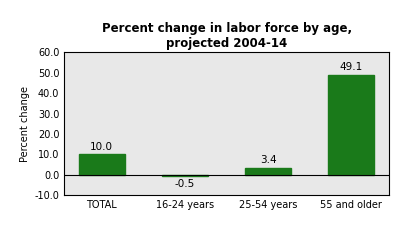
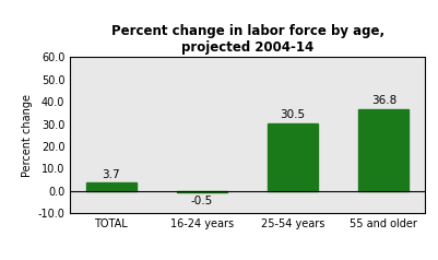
TOTAL: 10.0 -> 3.7
25-54 years: 3.4 -> 30.5
55 and older: 49.1 -> 36.8
